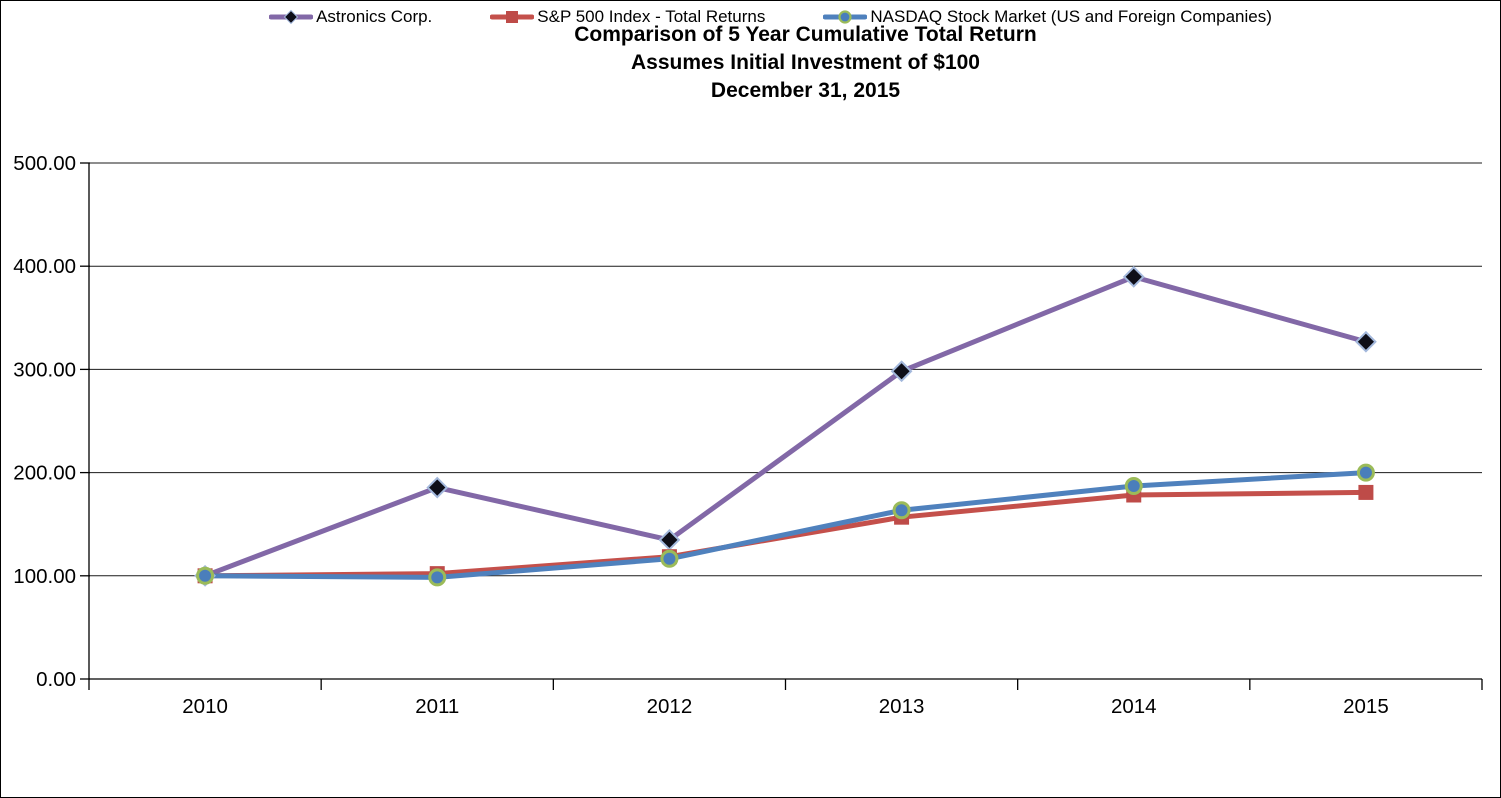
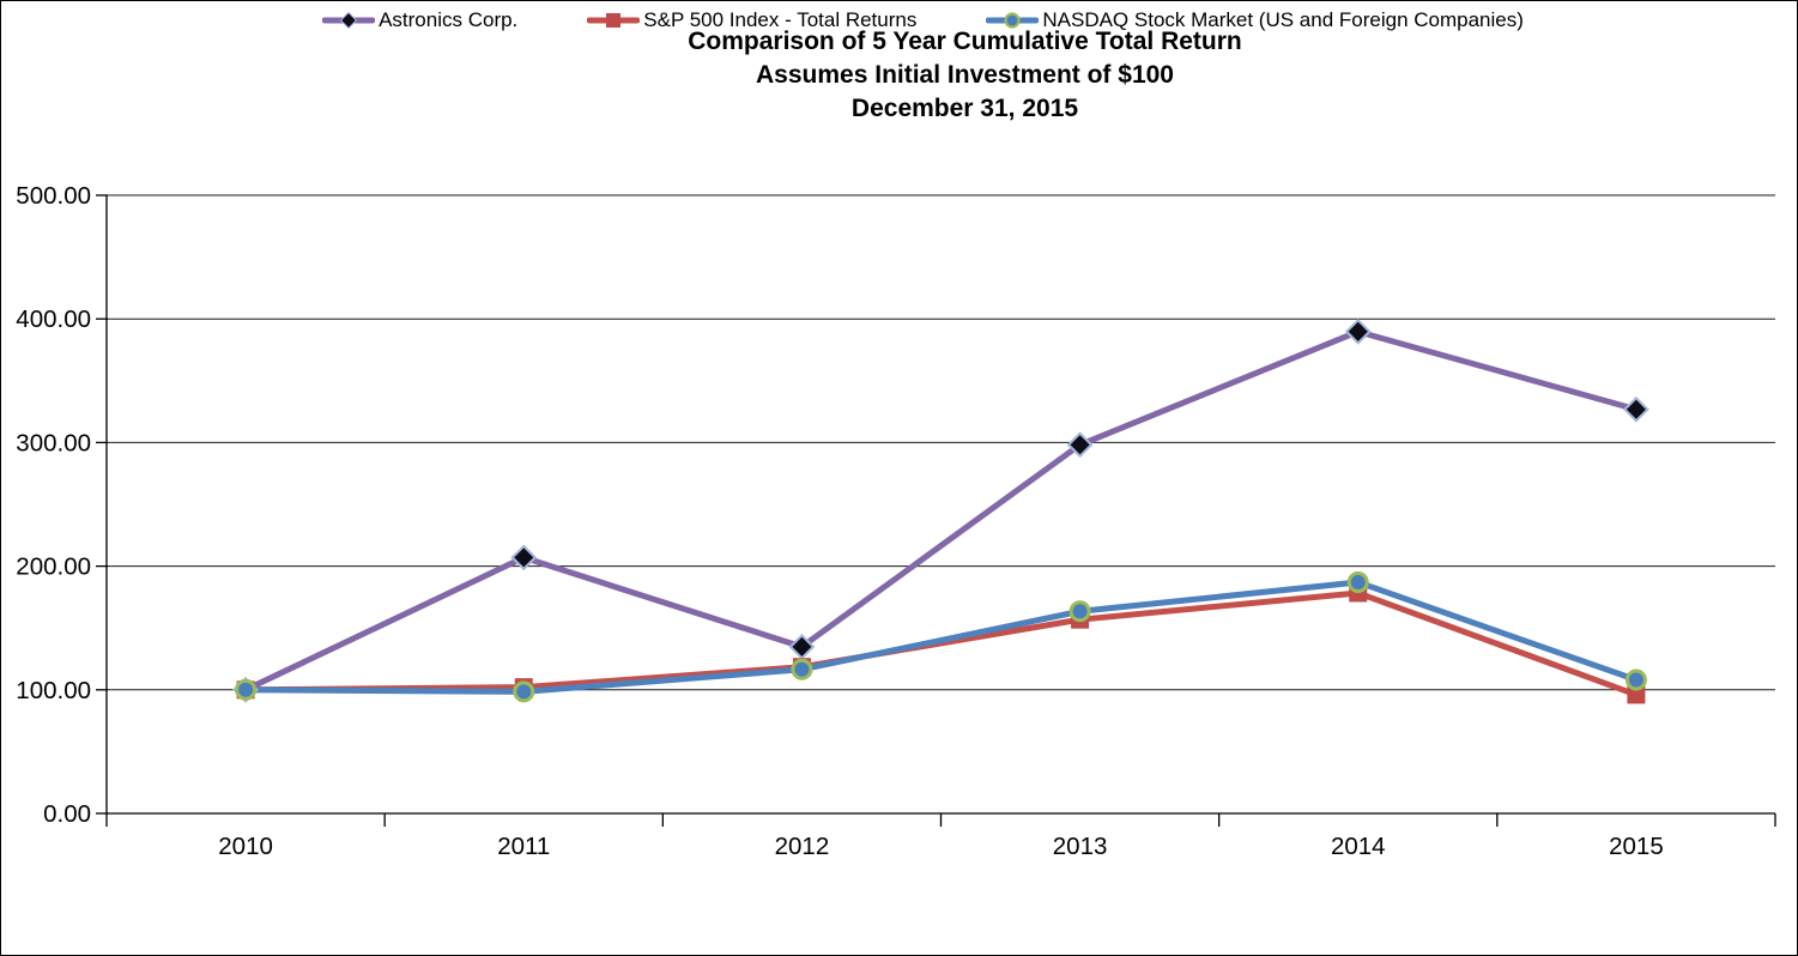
Astronics Corp./2011: 186 -> 207
S&P 500 Index - Total Returns/2015: 181 -> 96
NASDAQ Stock Market (US and Foreign Companies)/2015: 200 -> 108
